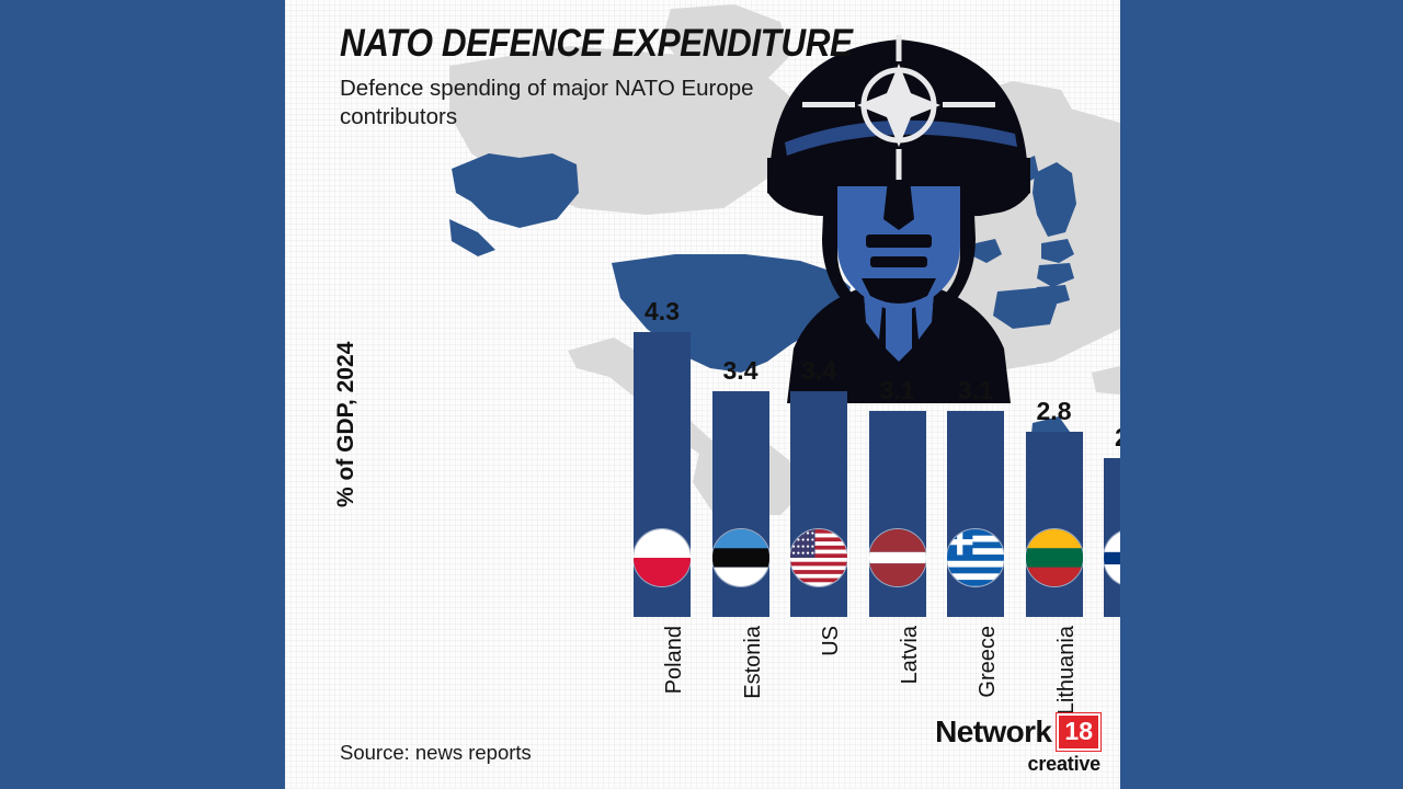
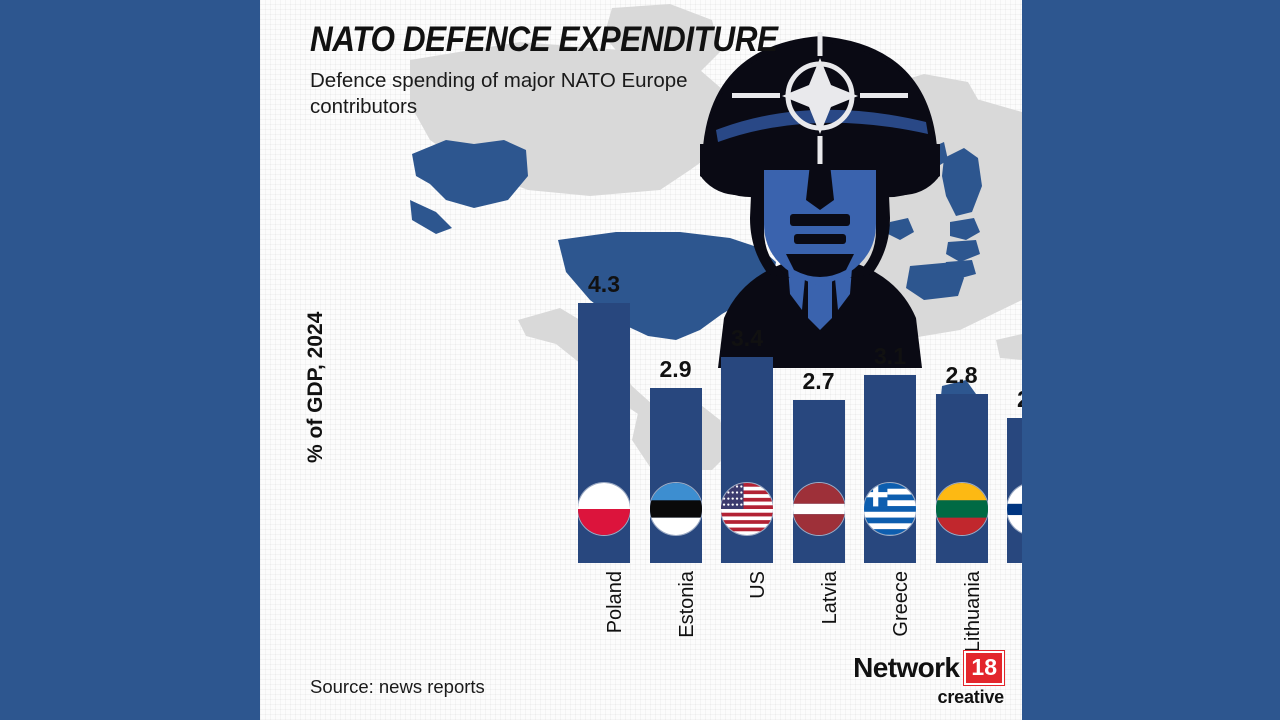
Estonia: 3.4 -> 2.9
Latvia: 3.1 -> 2.7
